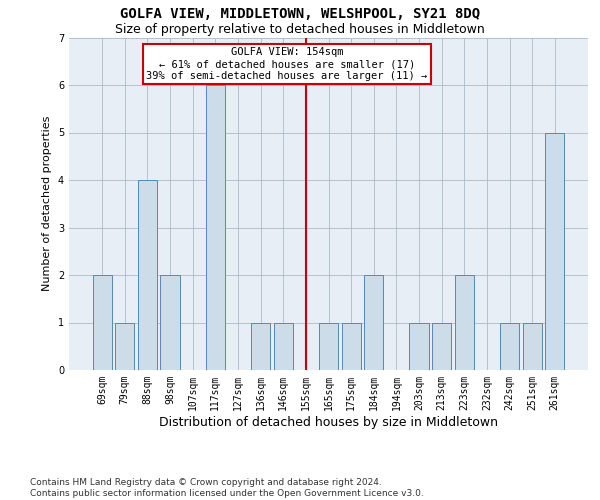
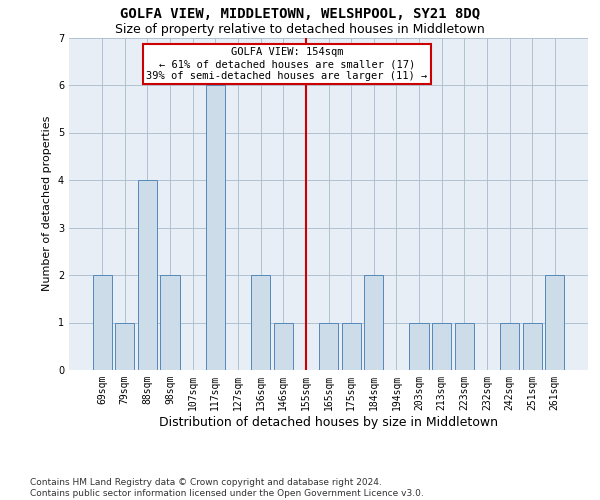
136sqm: 1 -> 2
223sqm: 2 -> 1
261sqm: 5 -> 2
